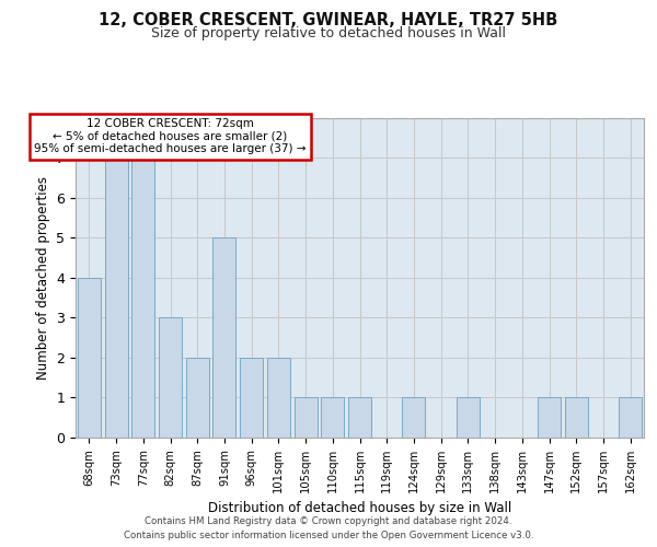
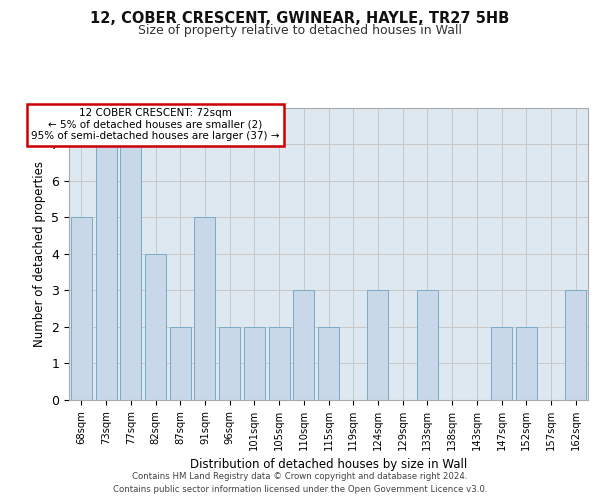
68sqm: 4 -> 5
82sqm: 3 -> 4
105sqm: 1 -> 2
110sqm: 1 -> 3
115sqm: 1 -> 2
124sqm: 1 -> 3
133sqm: 1 -> 3
147sqm: 1 -> 2
152sqm: 1 -> 2
162sqm: 1 -> 3
